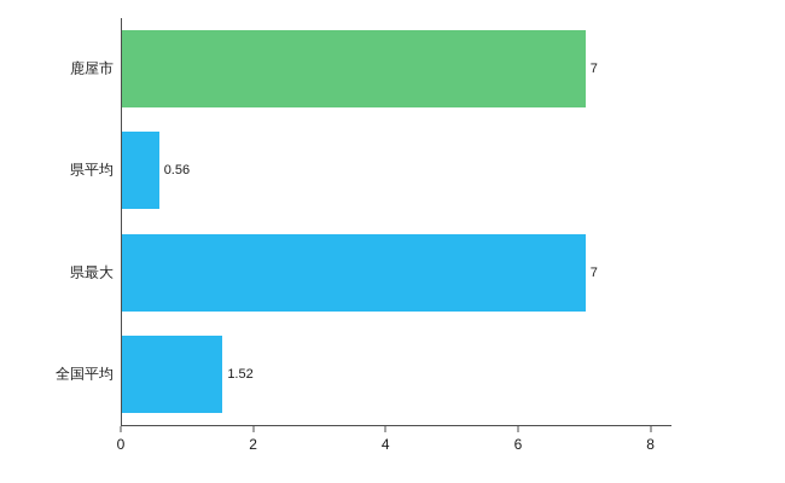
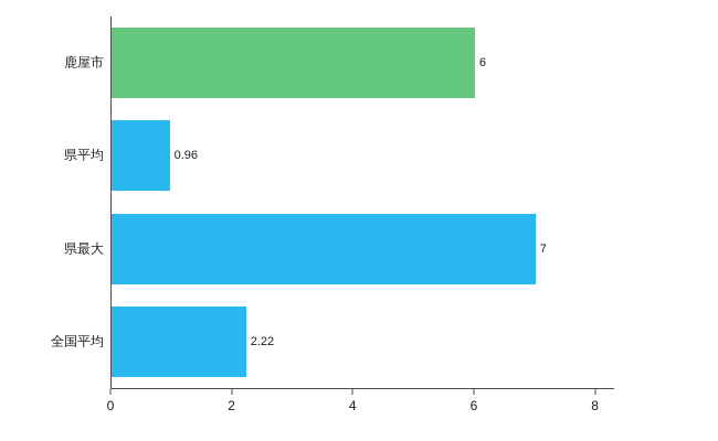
鹿屋市: 7 -> 6
県平均: 0.56 -> 0.96
全国平均: 1.52 -> 2.22
